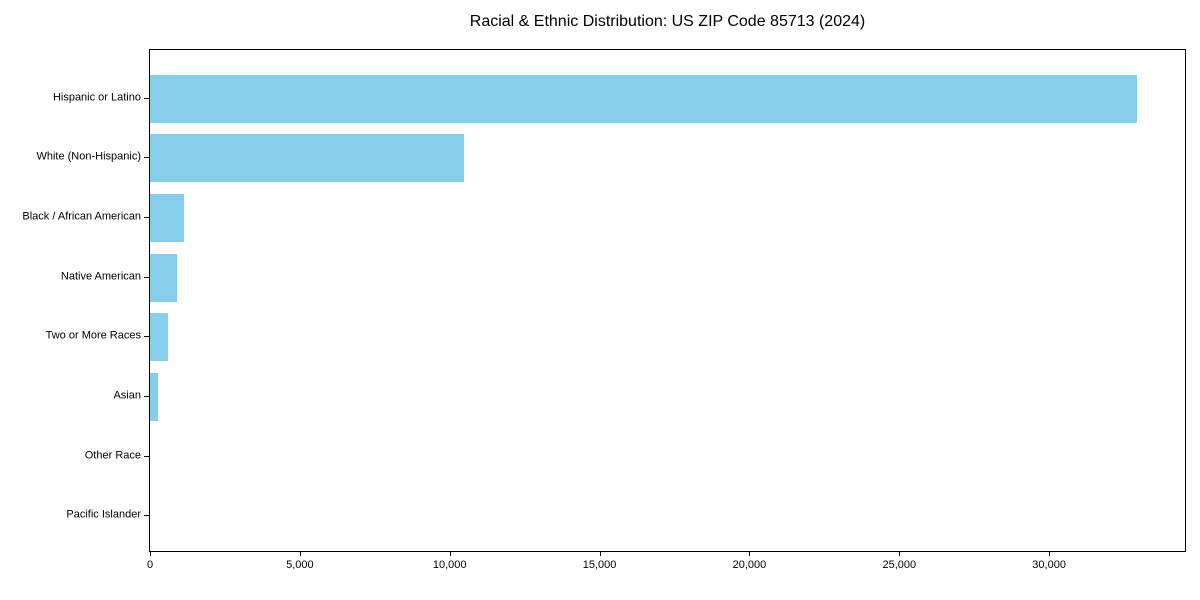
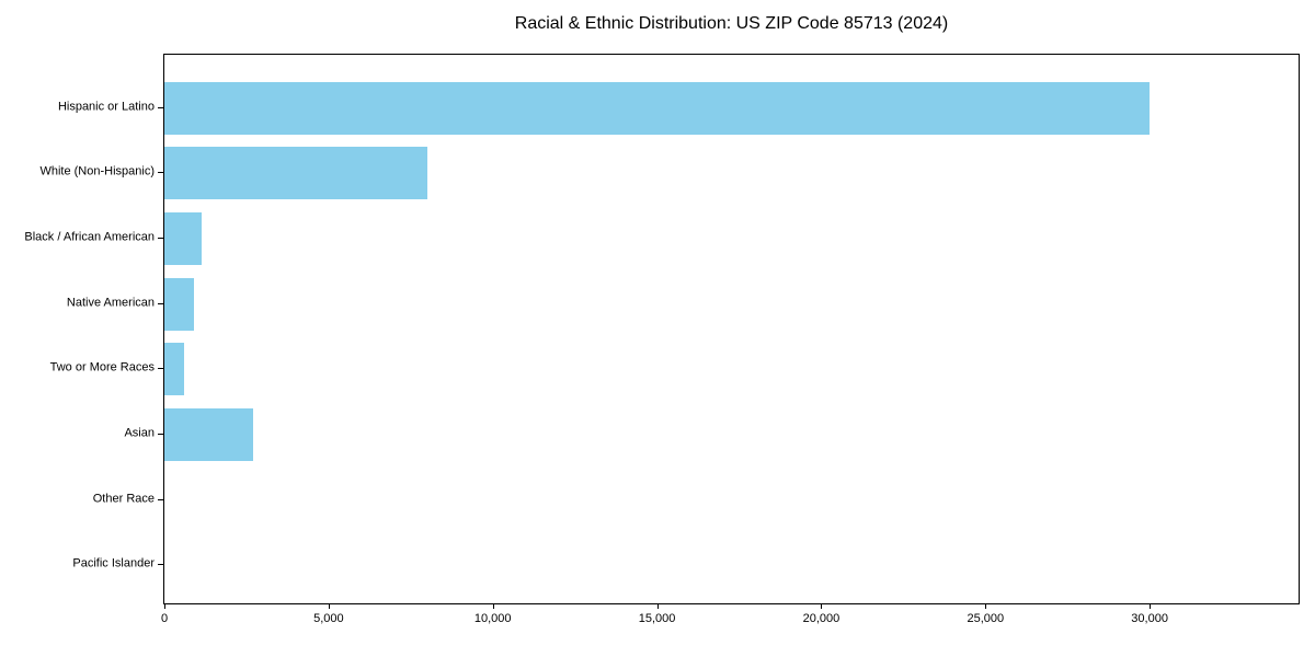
Hispanic or Latino: 32900 -> 30000
White (Non-Hispanic): 10500 -> 8000
Asian: 300 -> 2700
